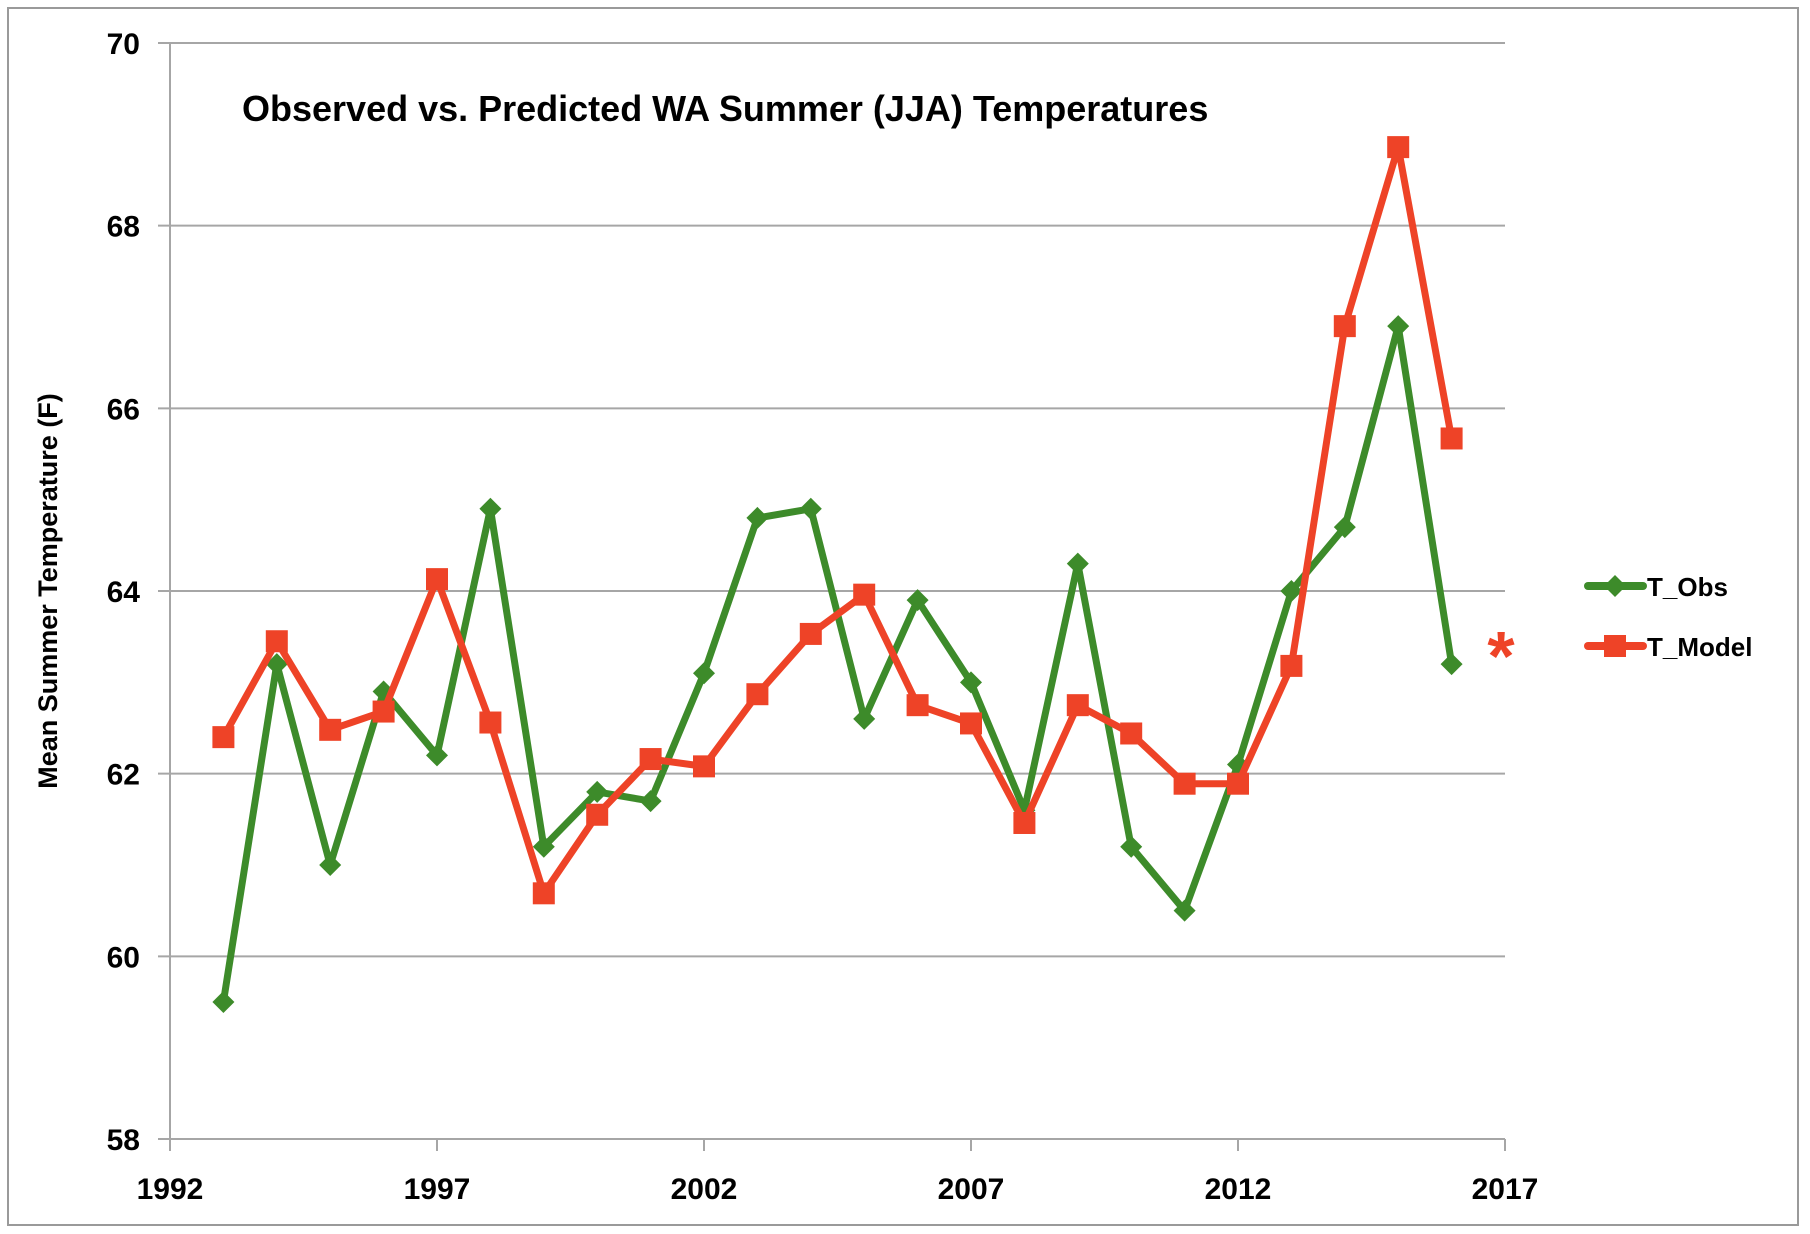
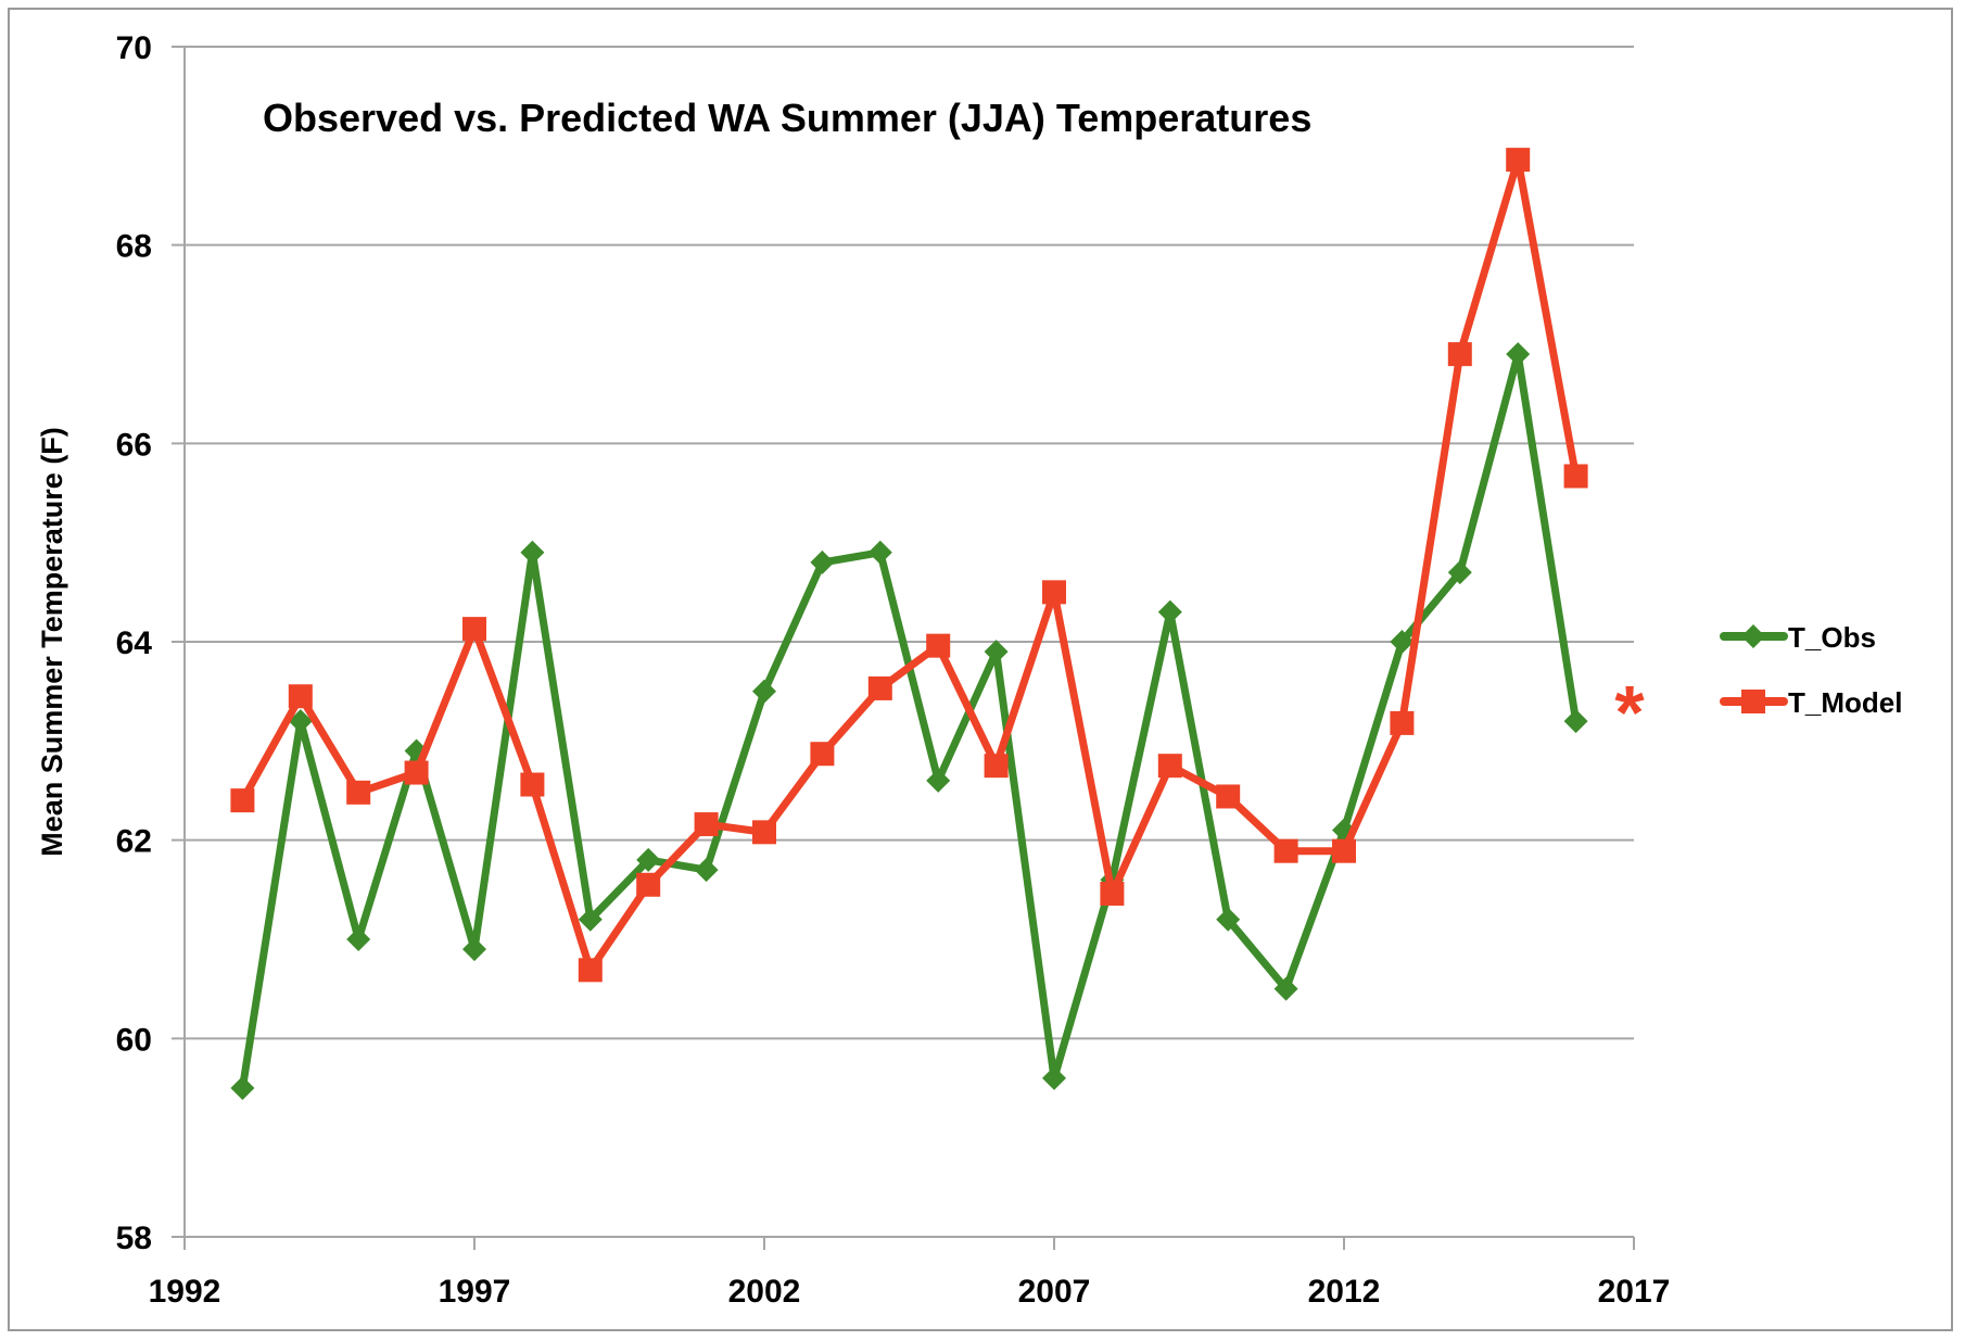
T_Obs/1997: 62.2 -> 60.9
T_Obs/2002: 63.1 -> 63.5
T_Obs/2007: 63.0 -> 59.6
T_Model/2007: 62.5 -> 64.5
